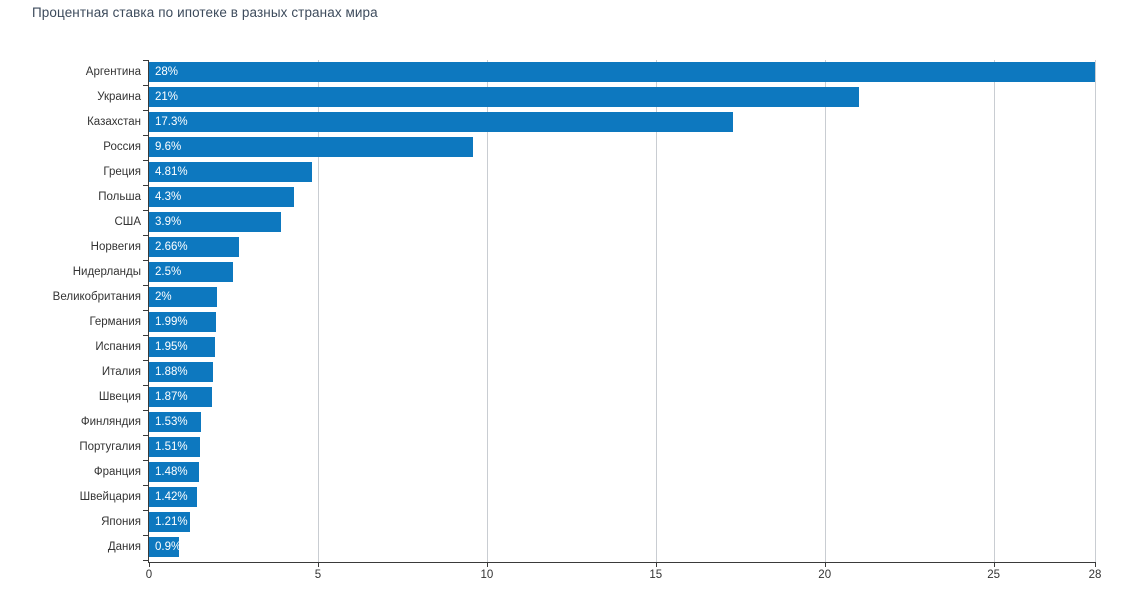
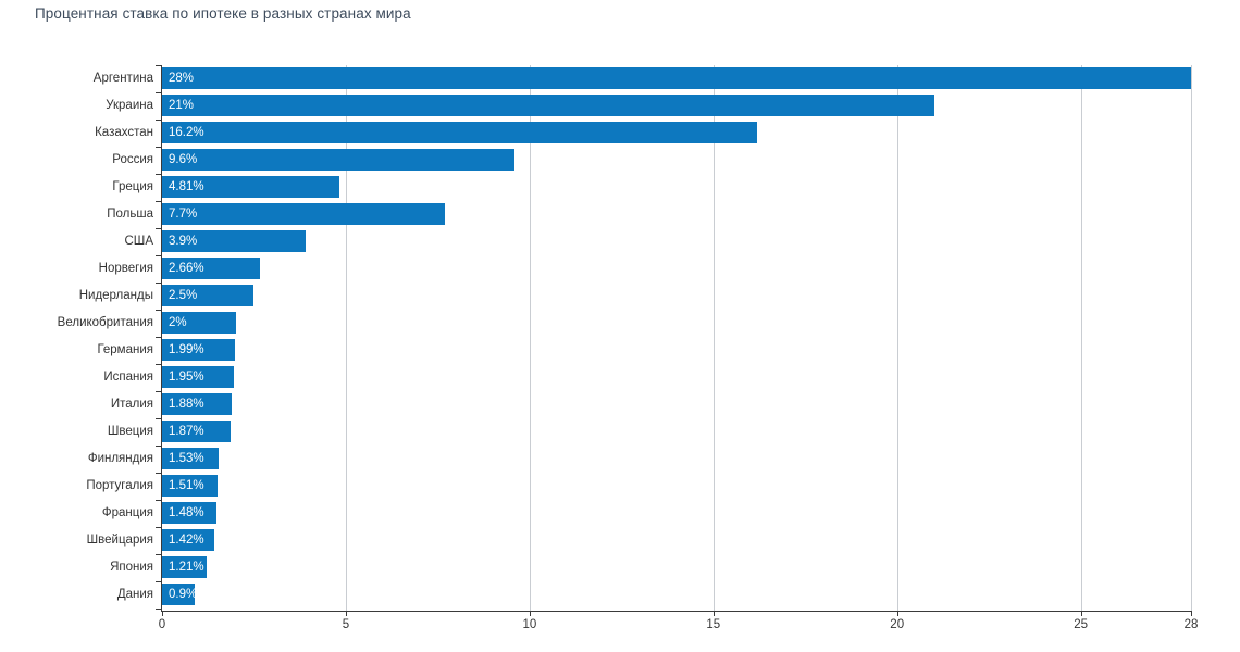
Казахстан: 17.3% -> 16.2%
Польша: 4.3% -> 7.7%
